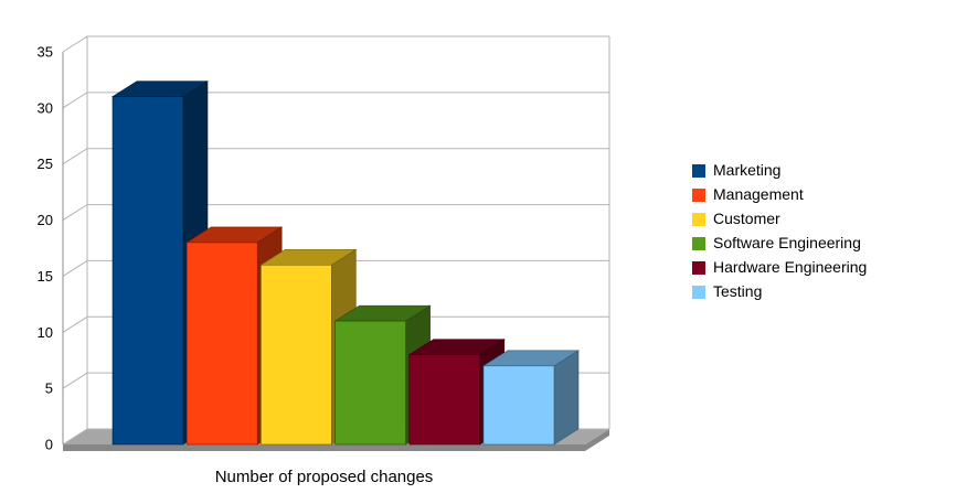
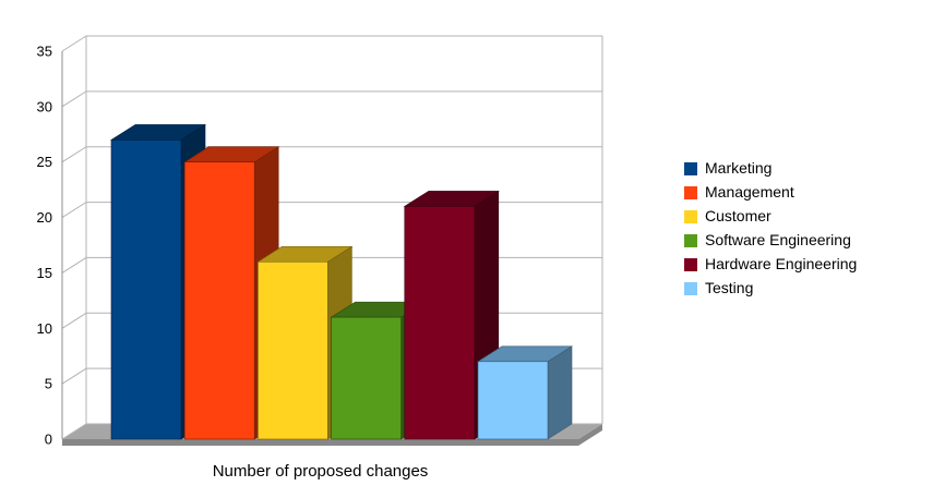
Marketing: 31 -> 27
Management: 18 -> 25
Hardware Engineering: 8 -> 21
